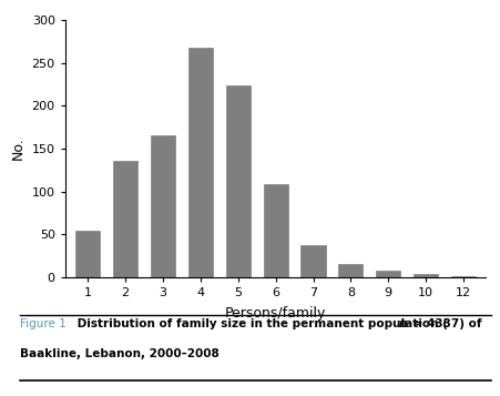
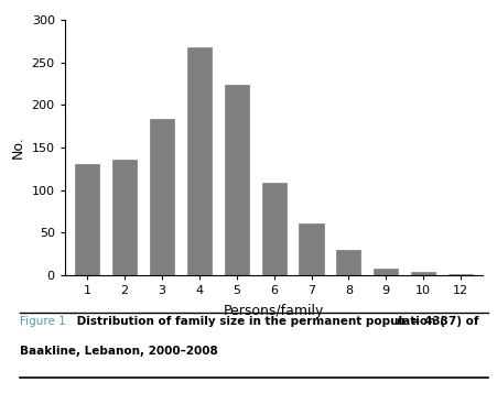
1: 54 -> 130
3: 165 -> 184
7: 38 -> 60
8: 16 -> 30
